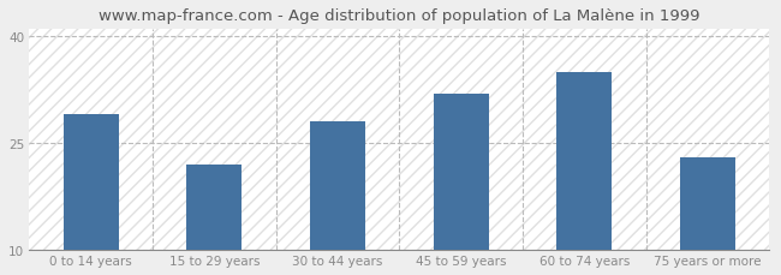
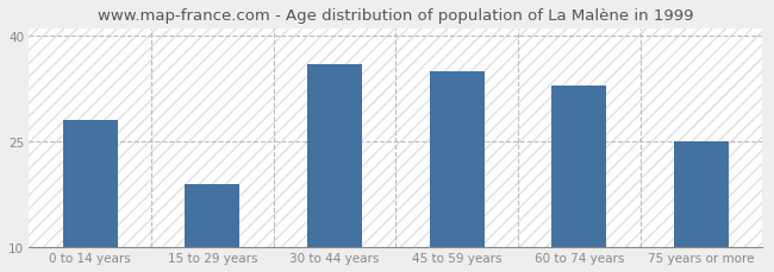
0 to 14 years: 29 -> 28
15 to 29 years: 22 -> 19
30 to 44 years: 28 -> 36
45 to 59 years: 32 -> 35
60 to 74 years: 35 -> 33
75 years or more: 23 -> 25
